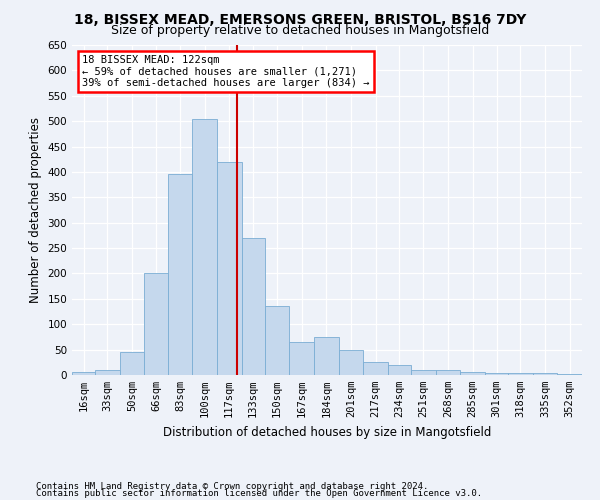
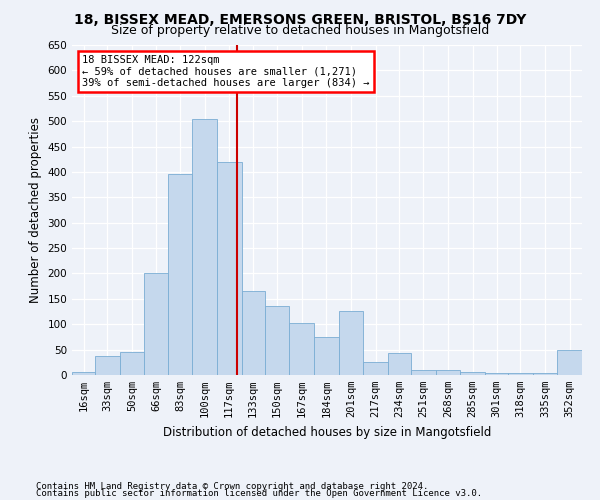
33sqm: 10 -> 38
133sqm: 270 -> 166
167sqm: 65 -> 102
201sqm: 50 -> 126
234sqm: 20 -> 44
352sqm: 2 -> 50
